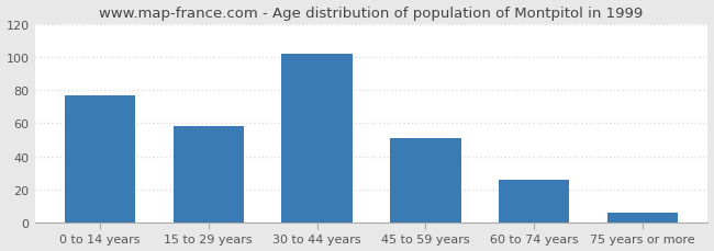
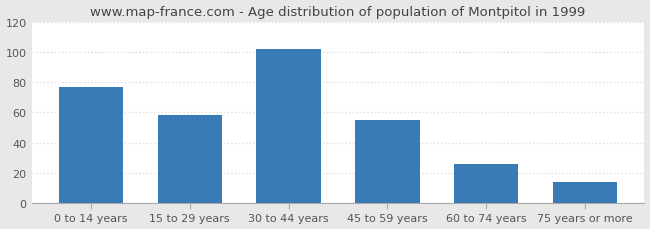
45 to 59 years: 51 -> 55
75 years or more: 6 -> 14
